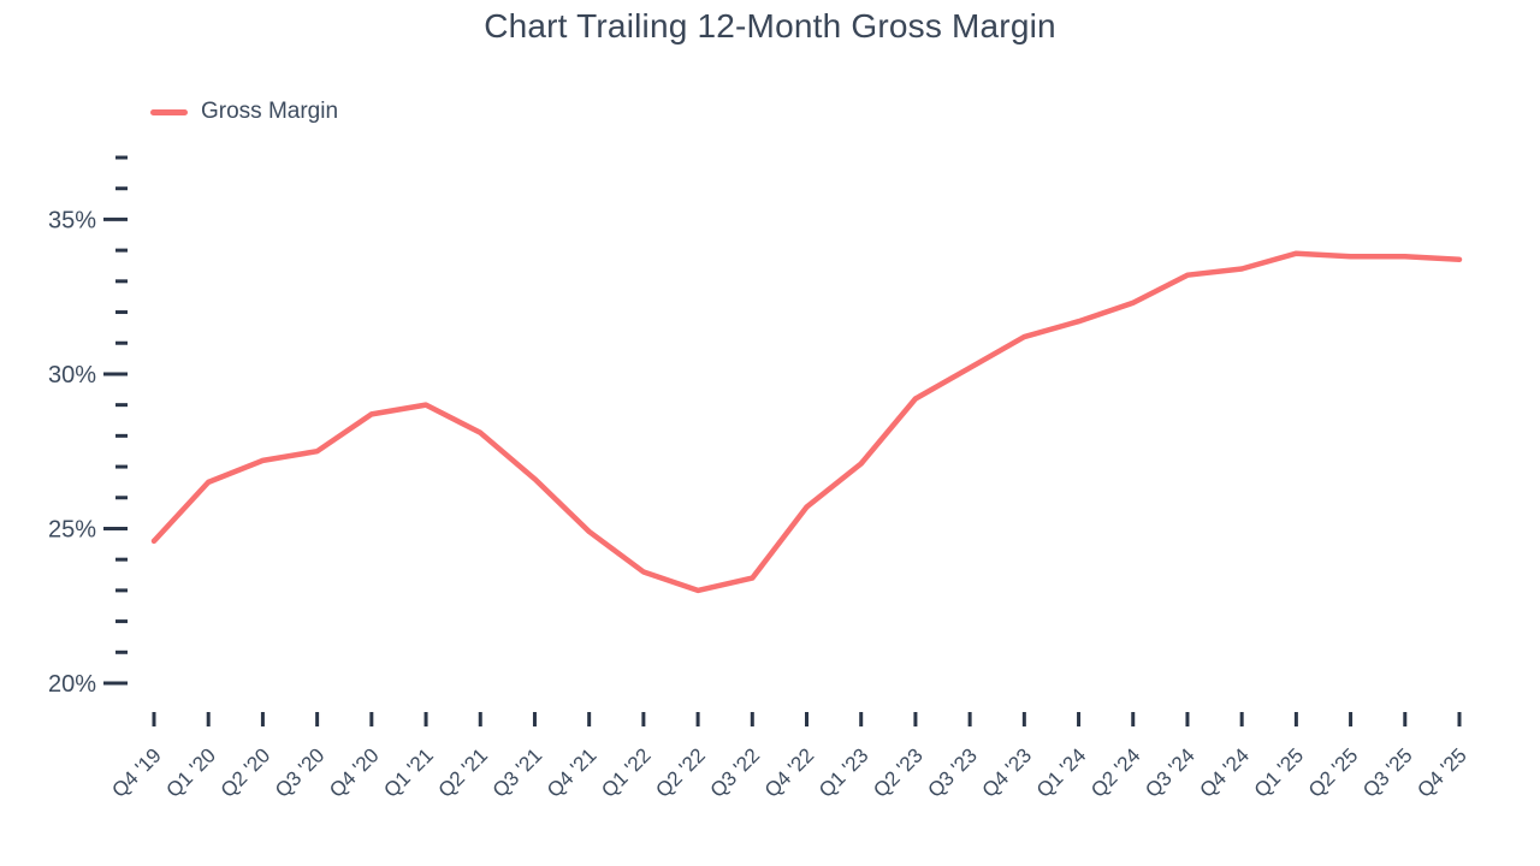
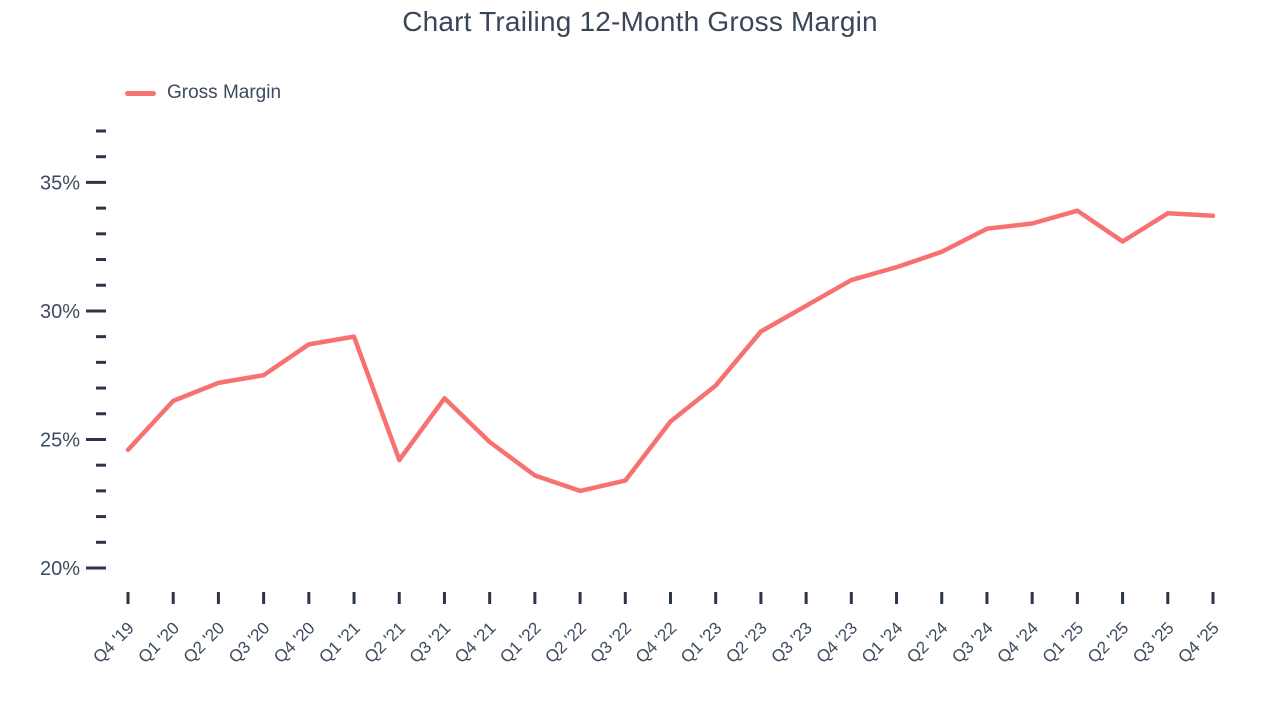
Q2 '21: 28.1% -> 24.2%
Q2 '25: 33.8% -> 32.7%
